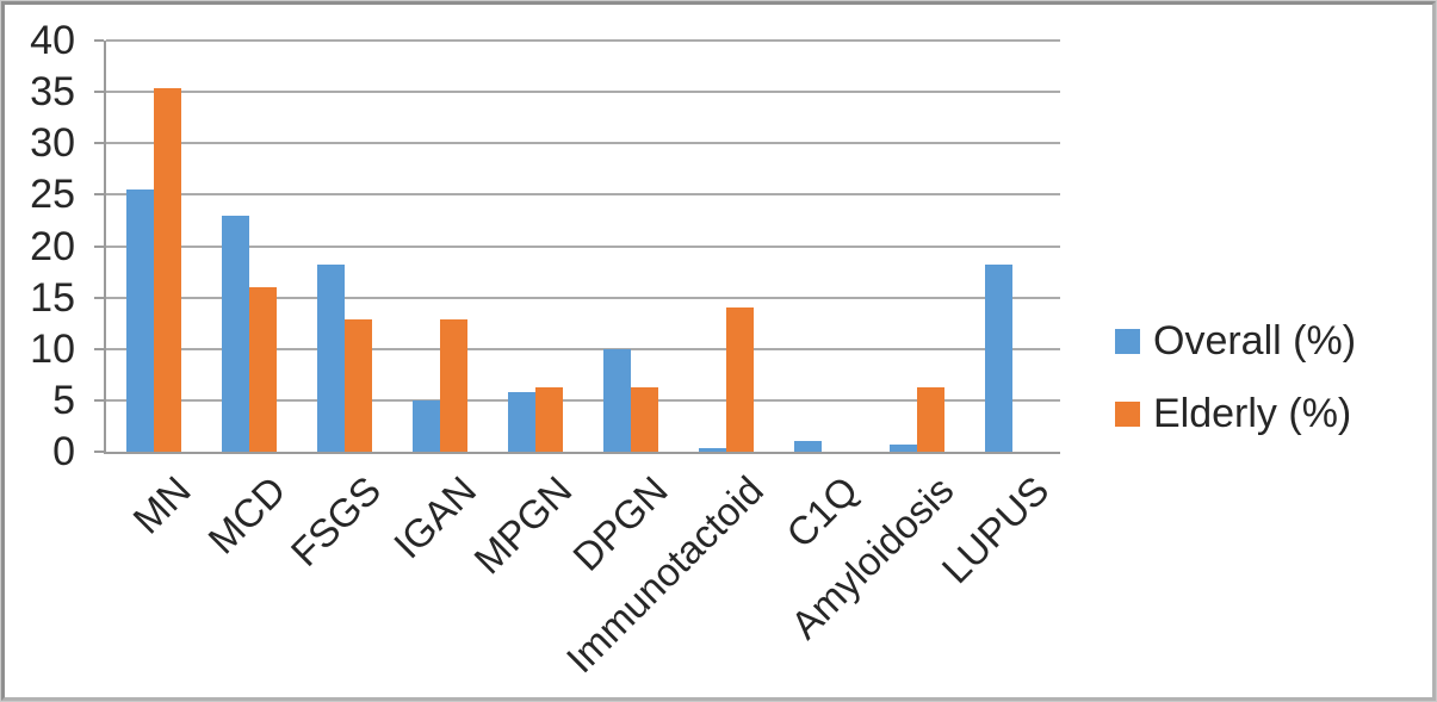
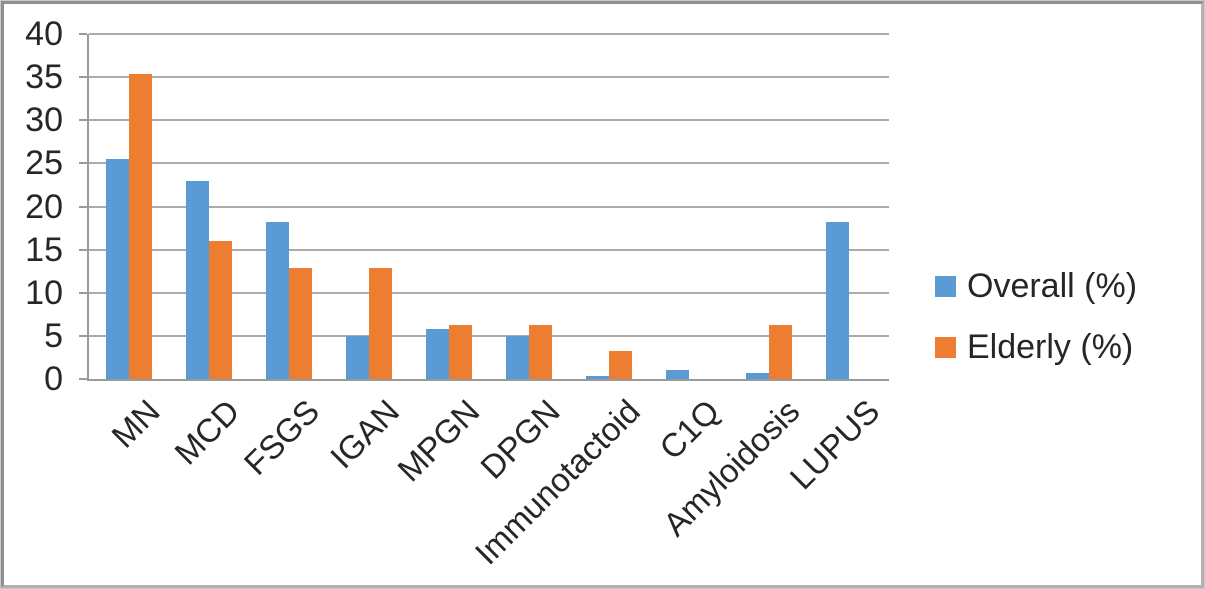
Overall (%)/DPGN: 10 -> 5
Elderly (%)/Immunotactoid: 14 -> 3
